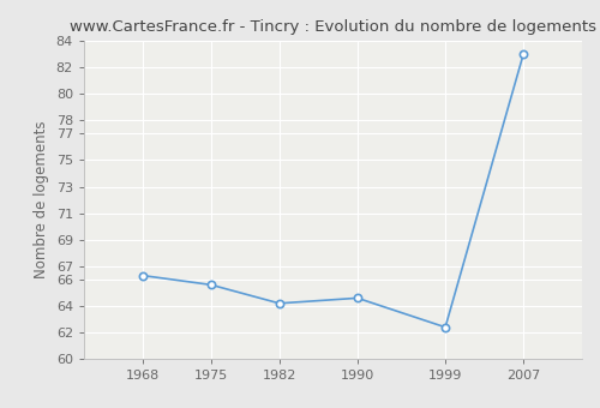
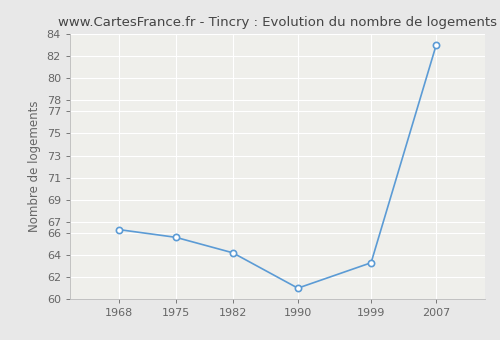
1990: 64.6 -> 61.0
1999: 62.4 -> 63.3
